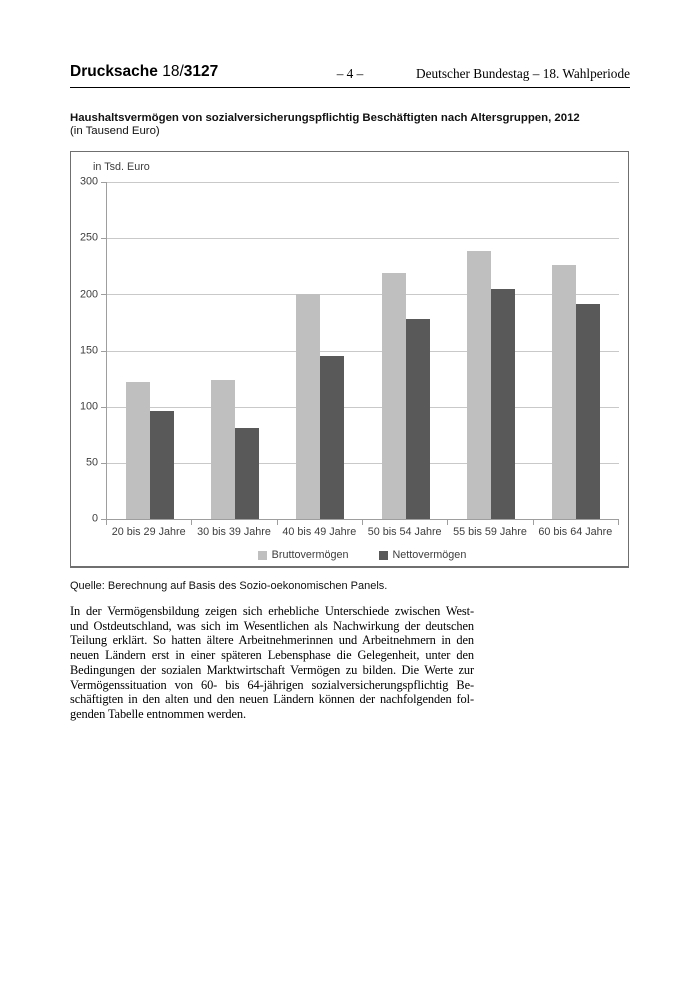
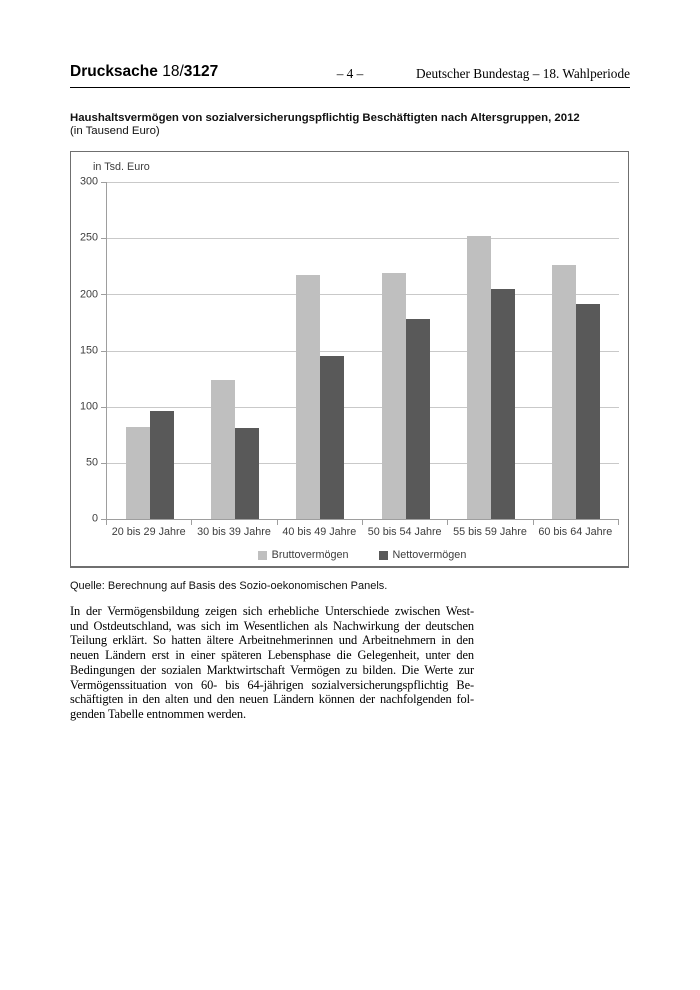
Bruttovermögen/20 bis 29 Jahre: 122 -> 82
Bruttovermögen/40 bis 49 Jahre: 200 -> 217
Bruttovermögen/55 bis 59 Jahre: 239 -> 252
